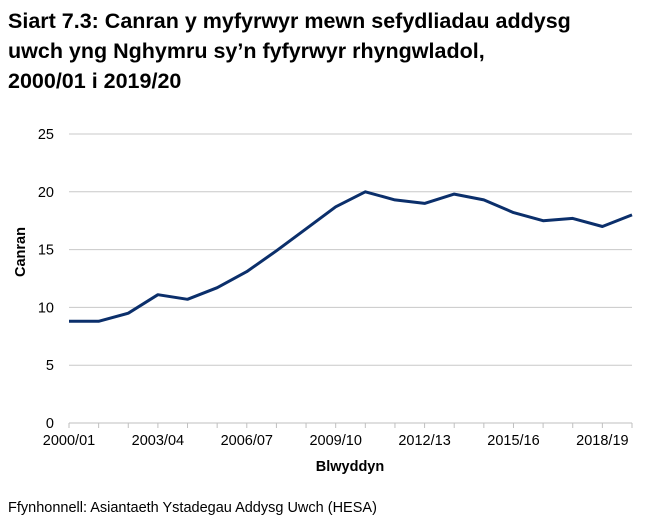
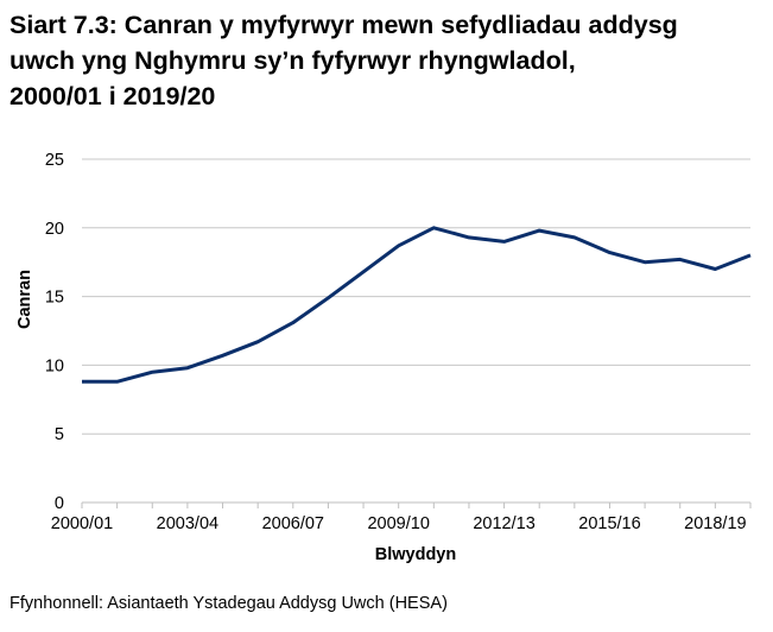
2003/04: 11.1 -> 9.8
